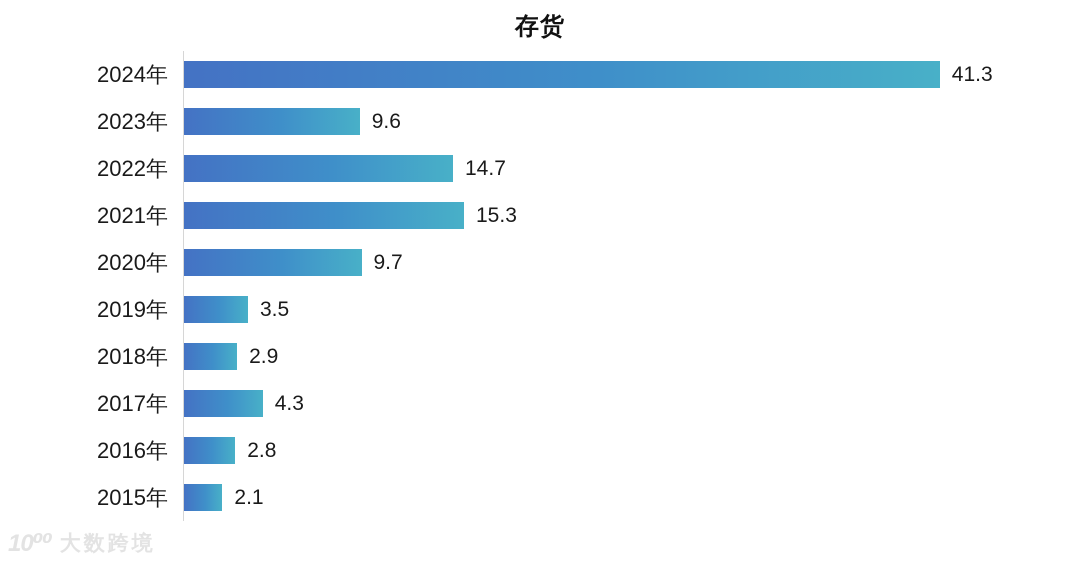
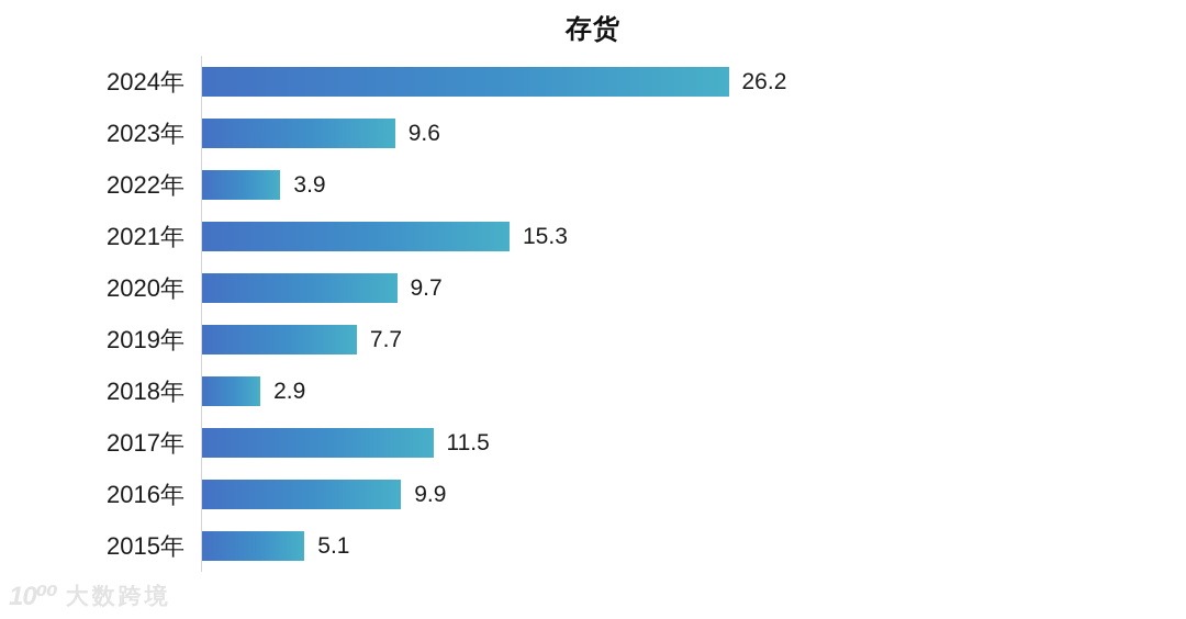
2024年: 41.3 -> 26.2
2022年: 14.7 -> 3.9
2019年: 3.5 -> 7.7
2017年: 4.3 -> 11.5
2016年: 2.8 -> 9.9
2015年: 2.1 -> 5.1
